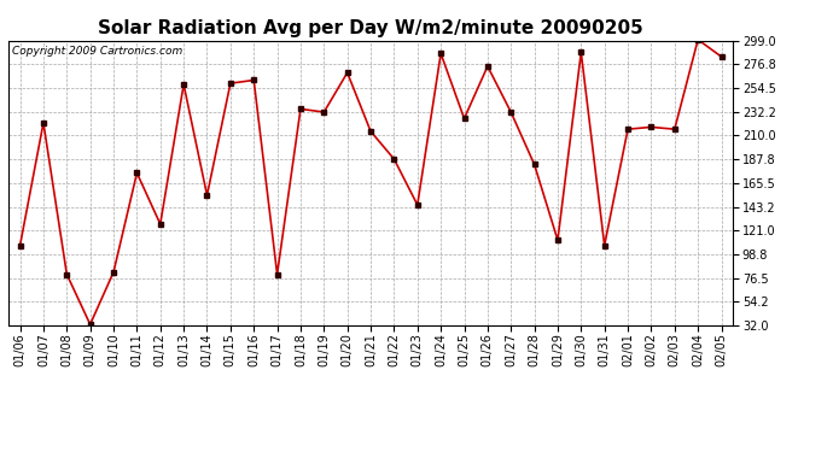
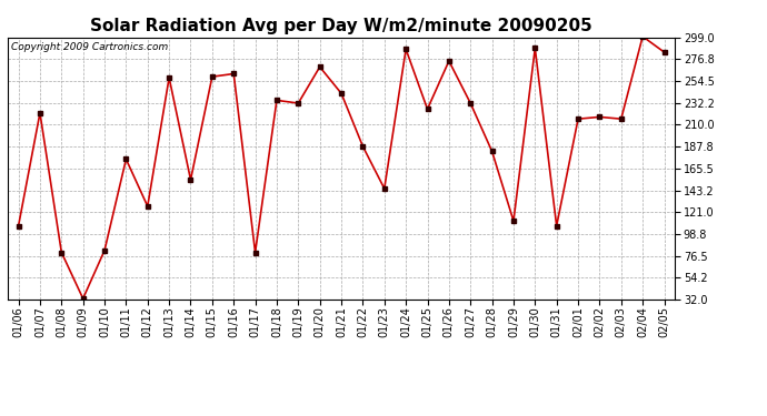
01/21: 214 -> 242
